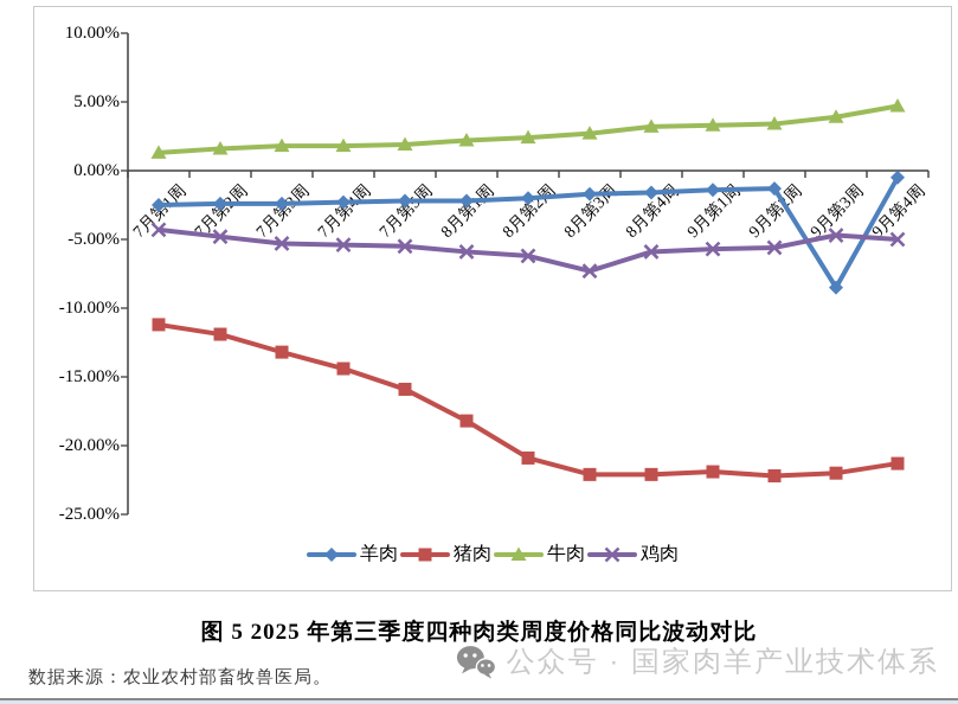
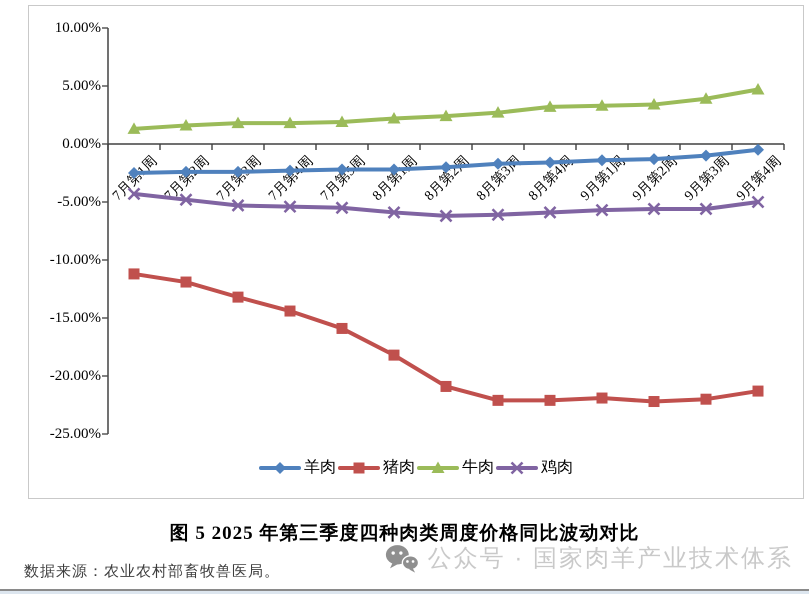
鸡肉/8月第3周: -7.3% -> -6.1%
羊肉/9月第3周: -8.5% -> -1.0%
鸡肉/9月第3周: -4.7% -> -5.6%
